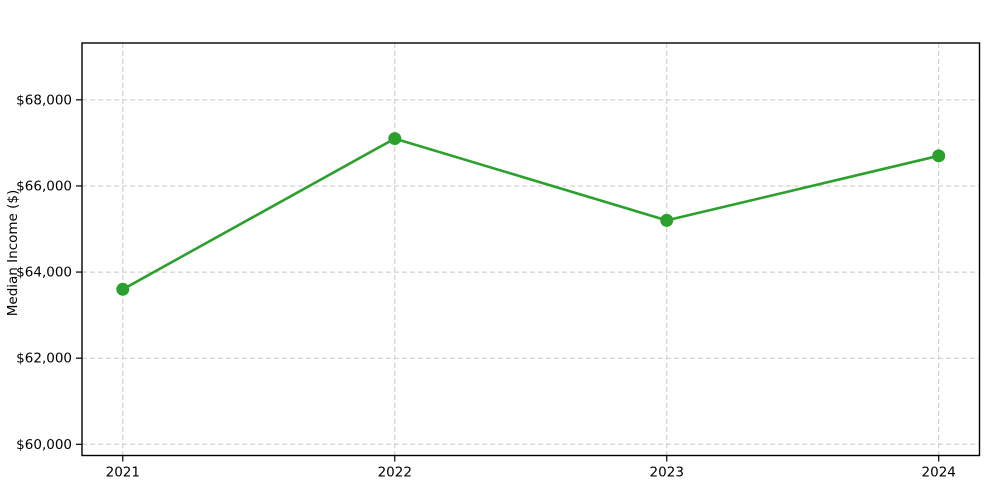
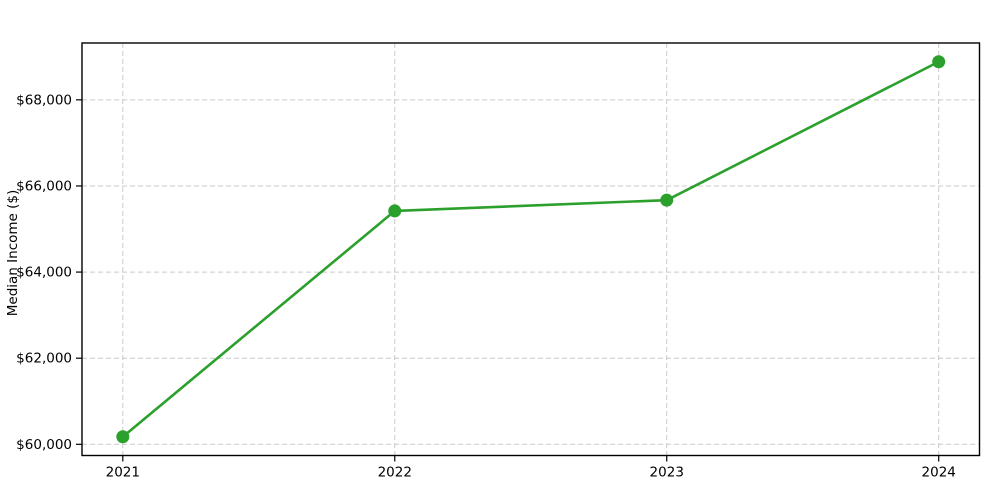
2021: $63600 -> $60200
2022: $67100 -> $65400
2023: $65200 -> $65700
2024: $66700 -> $68900
